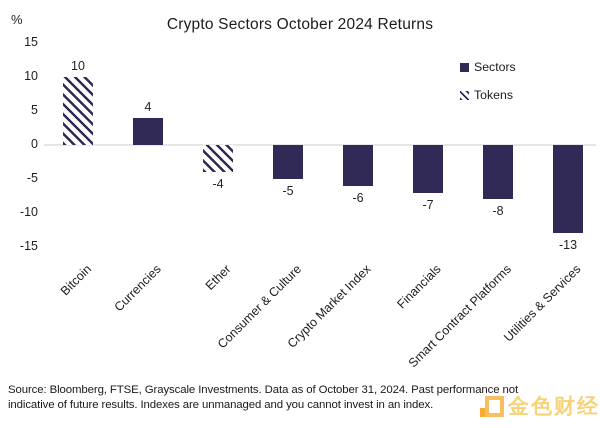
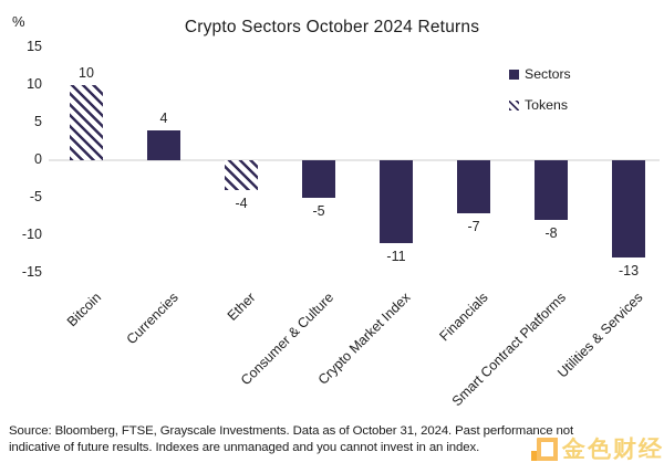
Crypto Market Index: -6 -> -11
